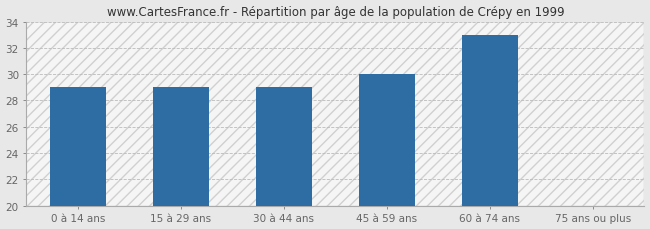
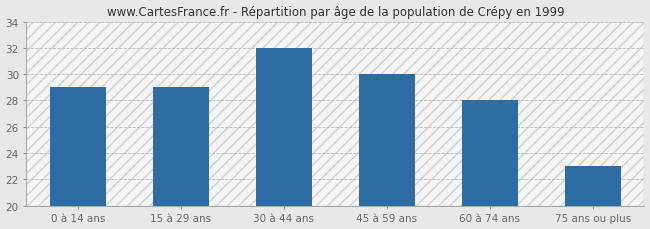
30 à 44 ans: 29 -> 32
60 à 74 ans: 33 -> 28
75 ans ou plus: 20 -> 23
